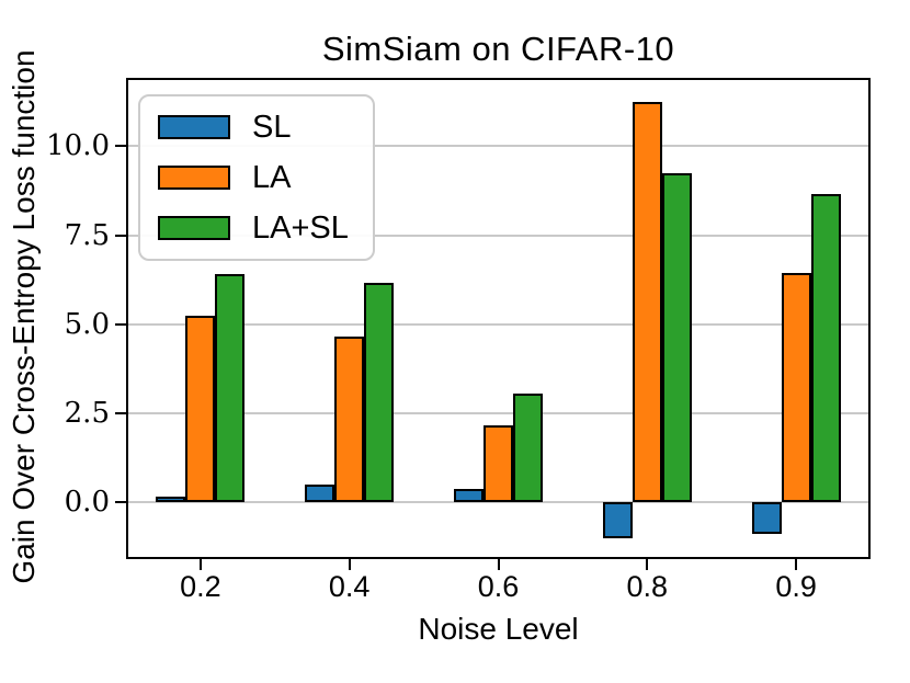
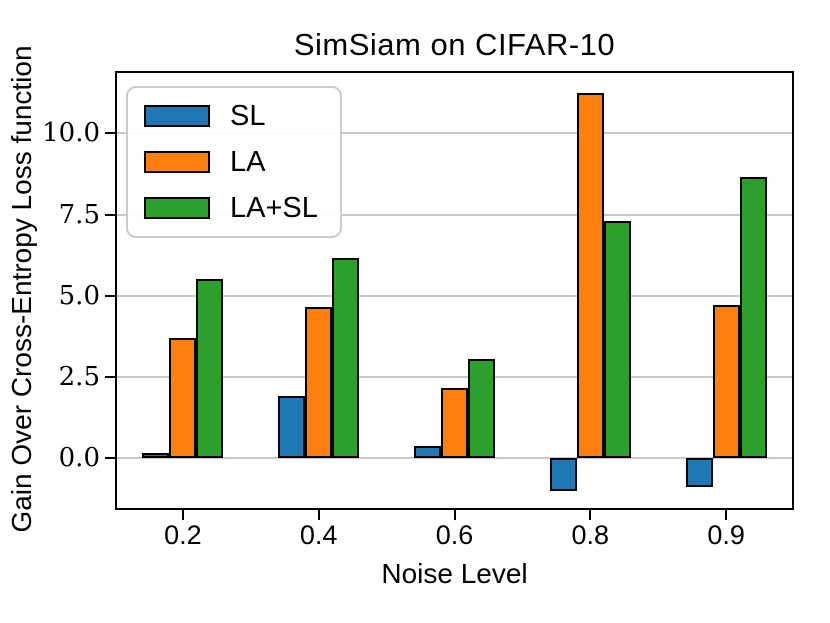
LA/0.2: 5.2 -> 3.7
LA+SL/0.2: 6.4 -> 5.5
SL/0.4: 0.5 -> 1.9
LA+SL/0.8: 9.2 -> 7.3
LA/0.9: 6.5 -> 4.7
